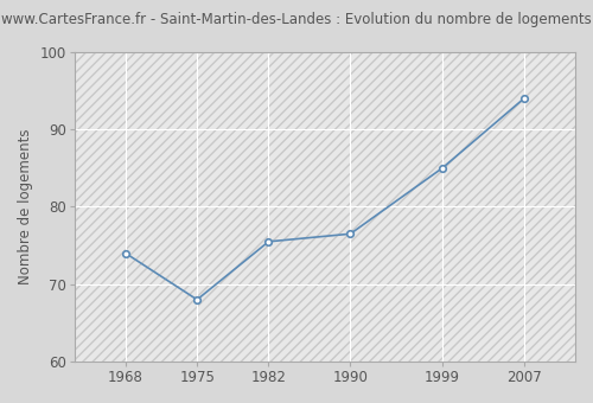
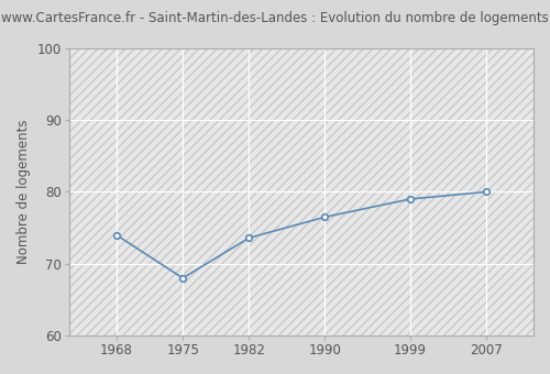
1982: 75.5 -> 73.6
1999: 85.0 -> 79.0
2007: 94.0 -> 80.0
